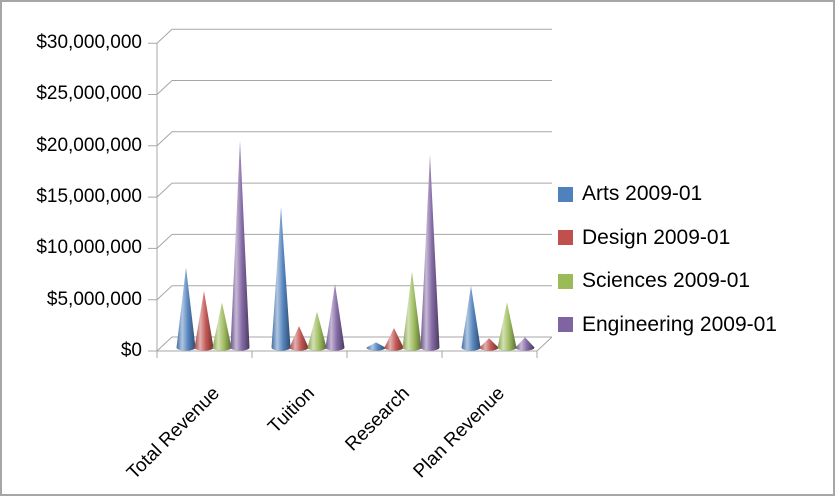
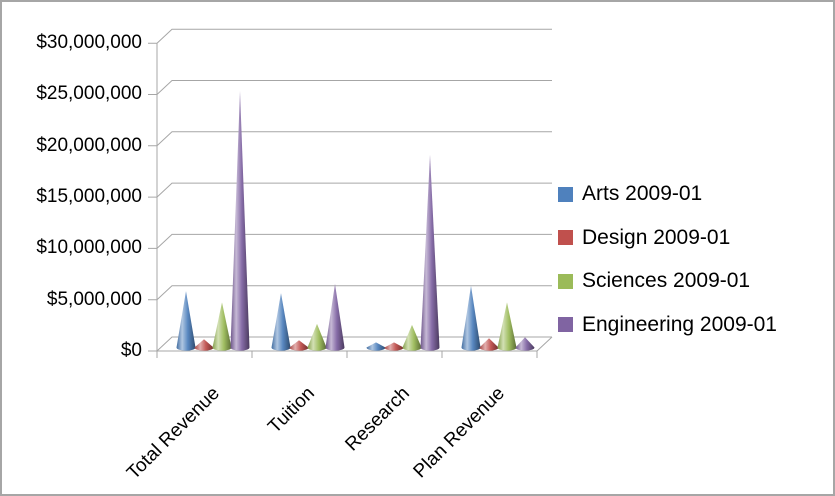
Arts 2009-01/Total Revenue: $7800000 -> $5500000
Design 2009-01/Total Revenue: $5500000 -> $800000
Engineering 2009-01/Total Revenue: $20200000 -> $25000000
Arts 2009-01/Tuition: $13700000 -> $5300000
Design 2009-01/Tuition: $2100000 -> $700000
Sciences 2009-01/Tuition: $3500000 -> $2300000
Design 2009-01/Research: $1900000 -> $500000
Sciences 2009-01/Research: $7400000 -> $2200000
